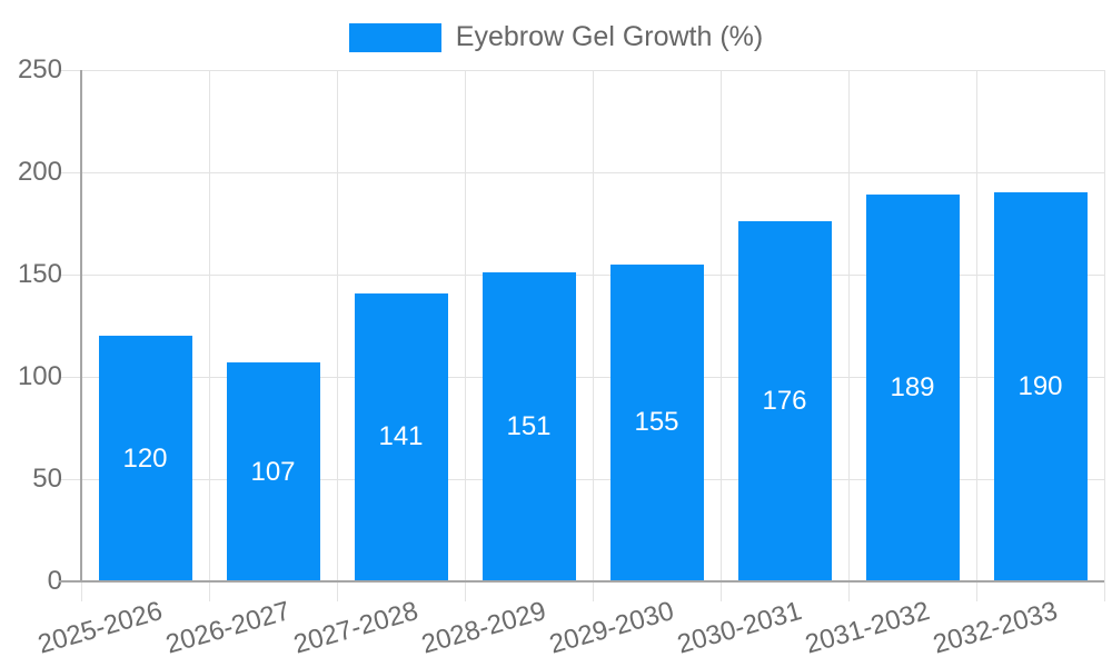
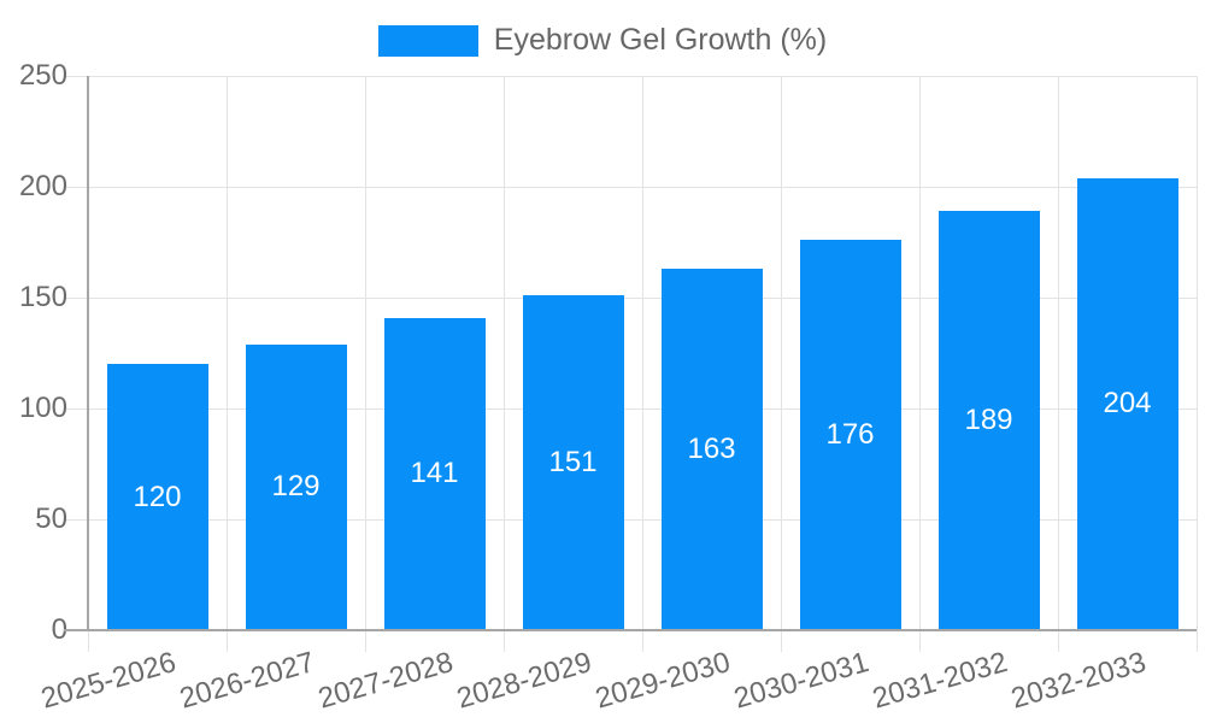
2026-2027: 107 -> 129
2029-2030: 155 -> 163
2032-2033: 190 -> 204
